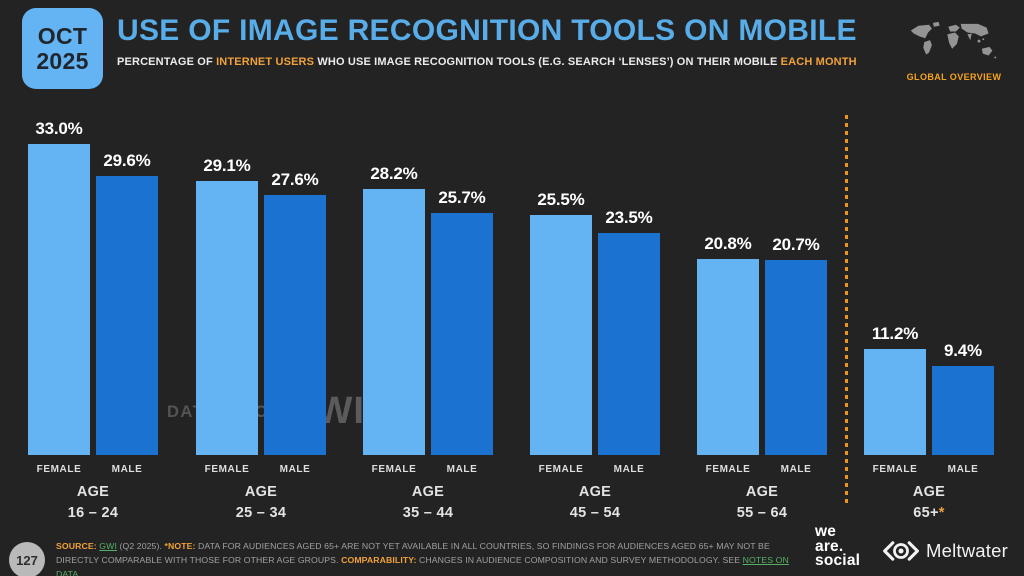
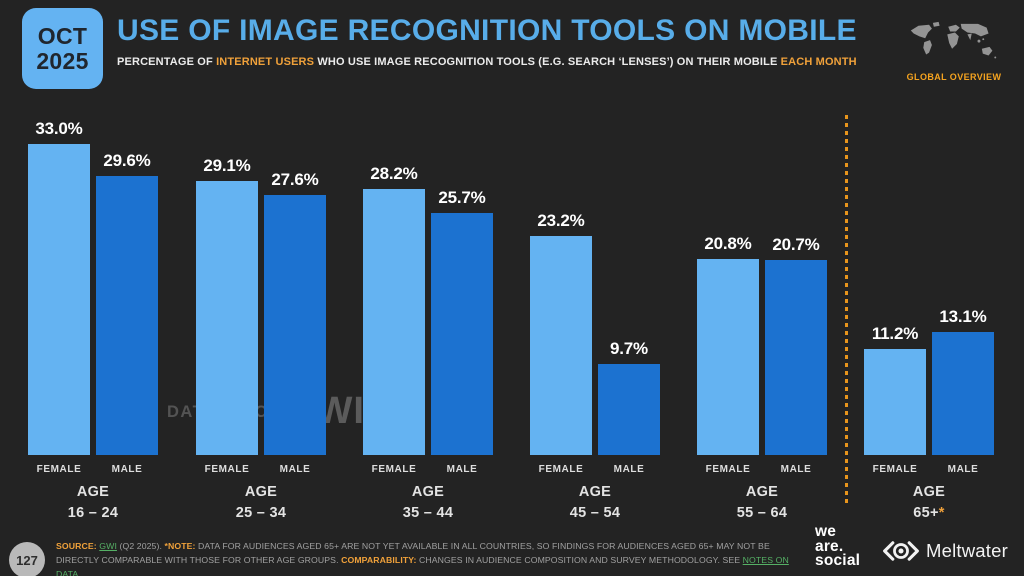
FEMALE/45 – 54: 25.5% -> 23.2%
MALE/45 – 54: 23.5% -> 9.7%
MALE/65+*: 9.4% -> 13.1%
